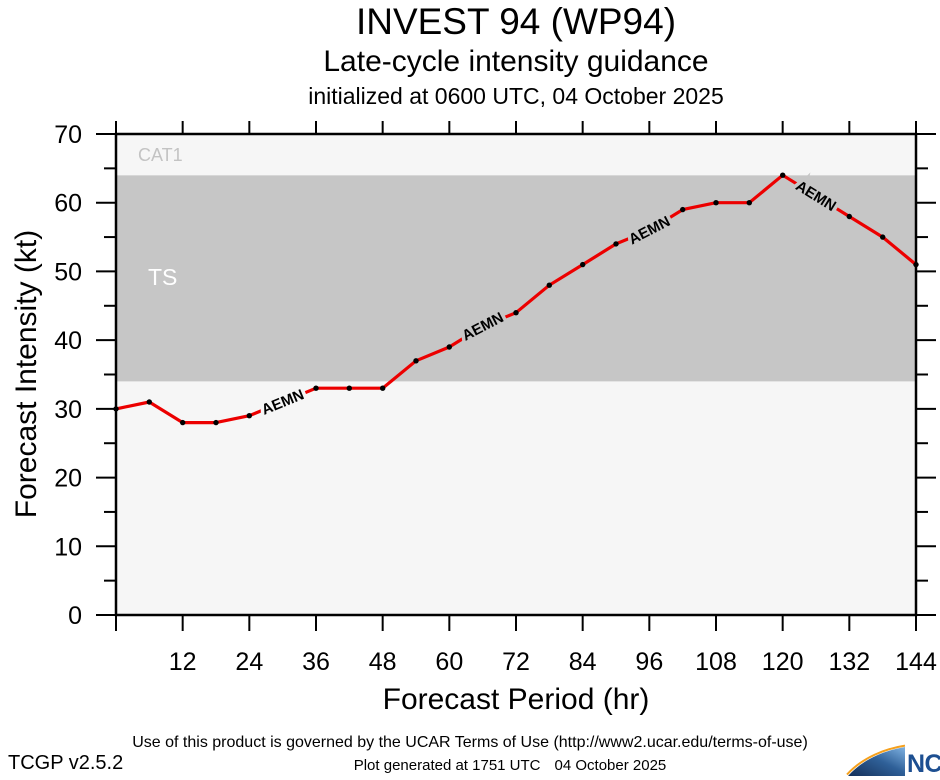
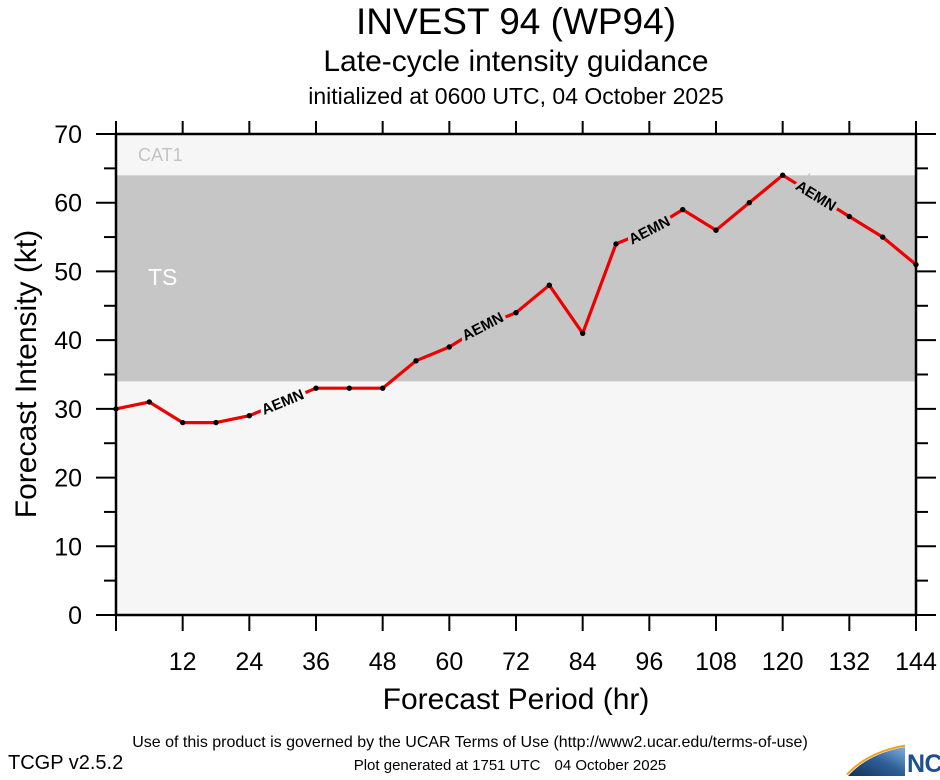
84: 51 -> 41
108: 60 -> 56
